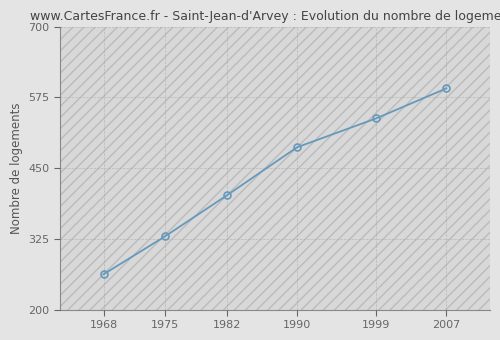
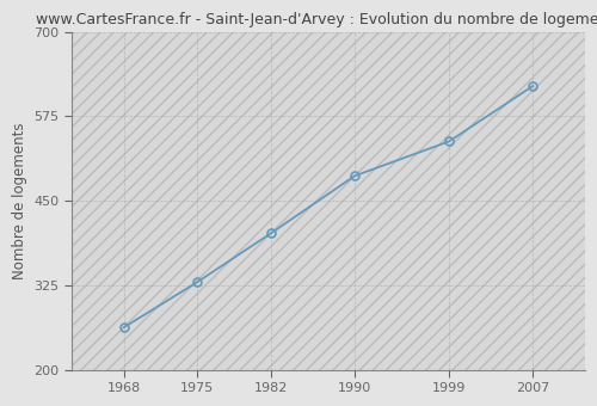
2007: 591 -> 620
